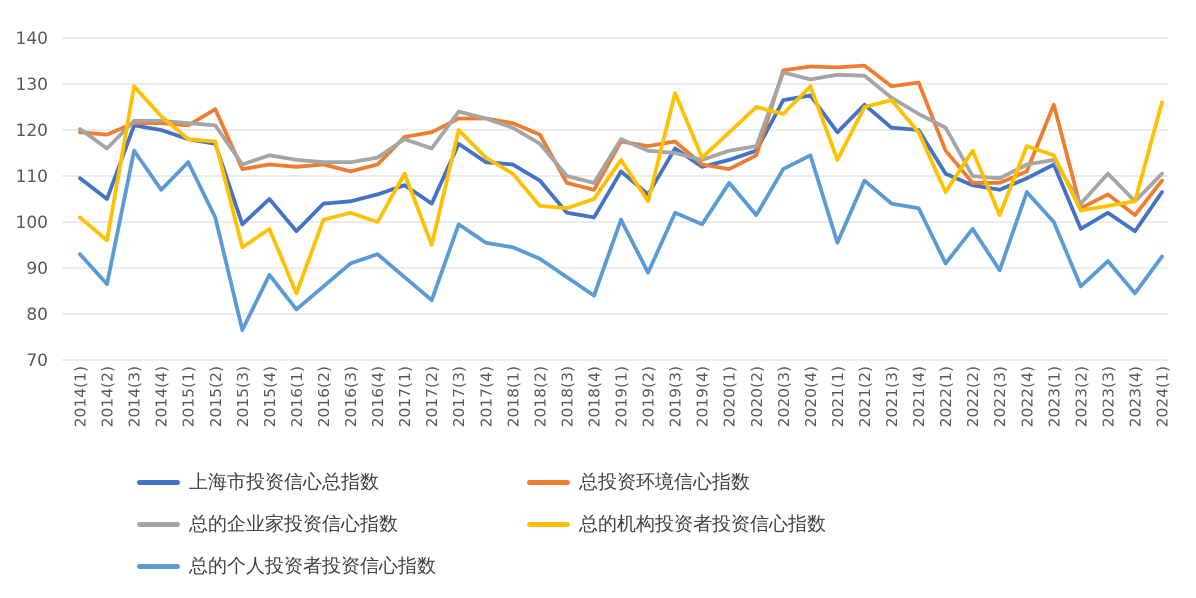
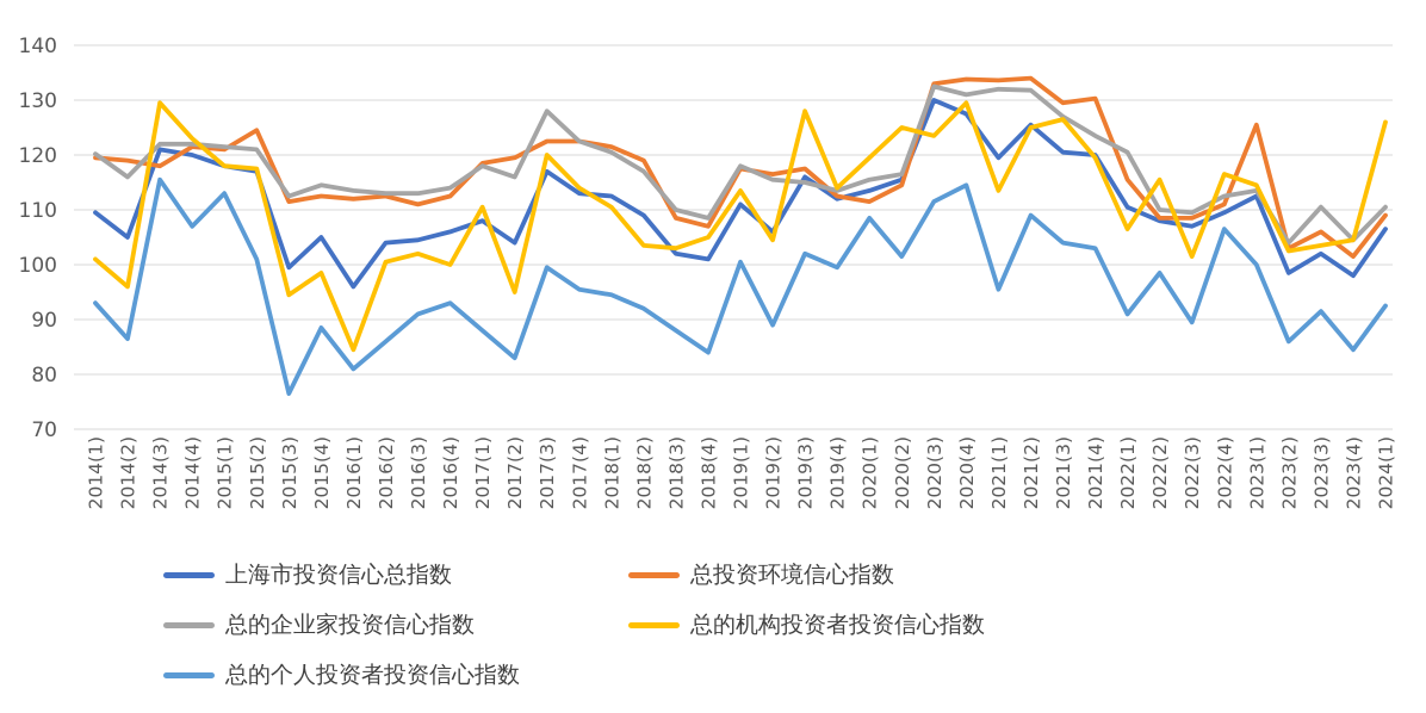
总投资环境信心指数/2014(3): 122 -> 118
上海市投资信心总指数/2016(1): 98 -> 96
总的企业家投资信心指数/2017(3): 124 -> 128
上海市投资信心总指数/2020(3): 126 -> 130
